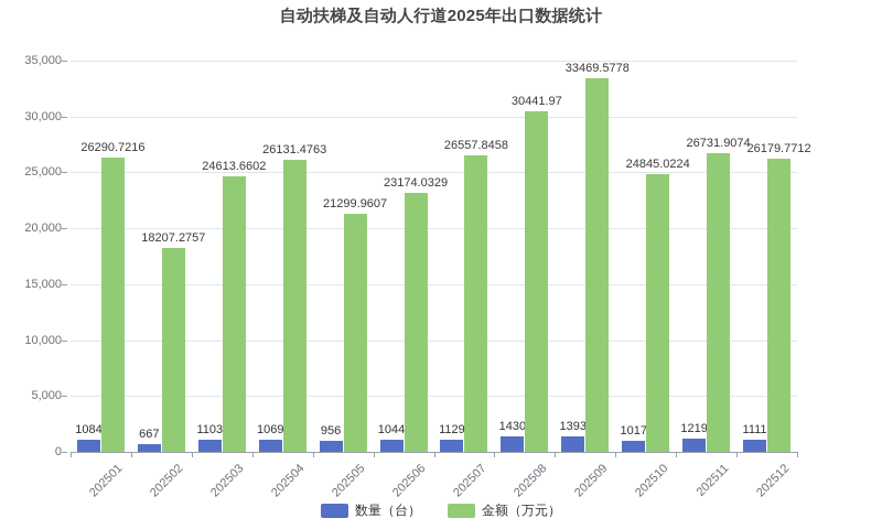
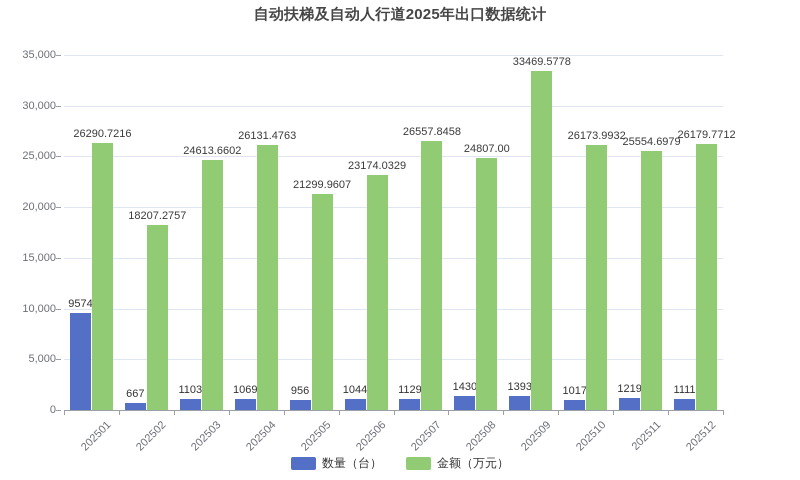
数量（台）/202501: 1084 -> 9574
金额（万元）/202508: 30441.97 -> 24807.00
金额（万元）/202510: 24845.0224 -> 26173.9932
金额（万元）/202511: 26731.9074 -> 25554.6979
